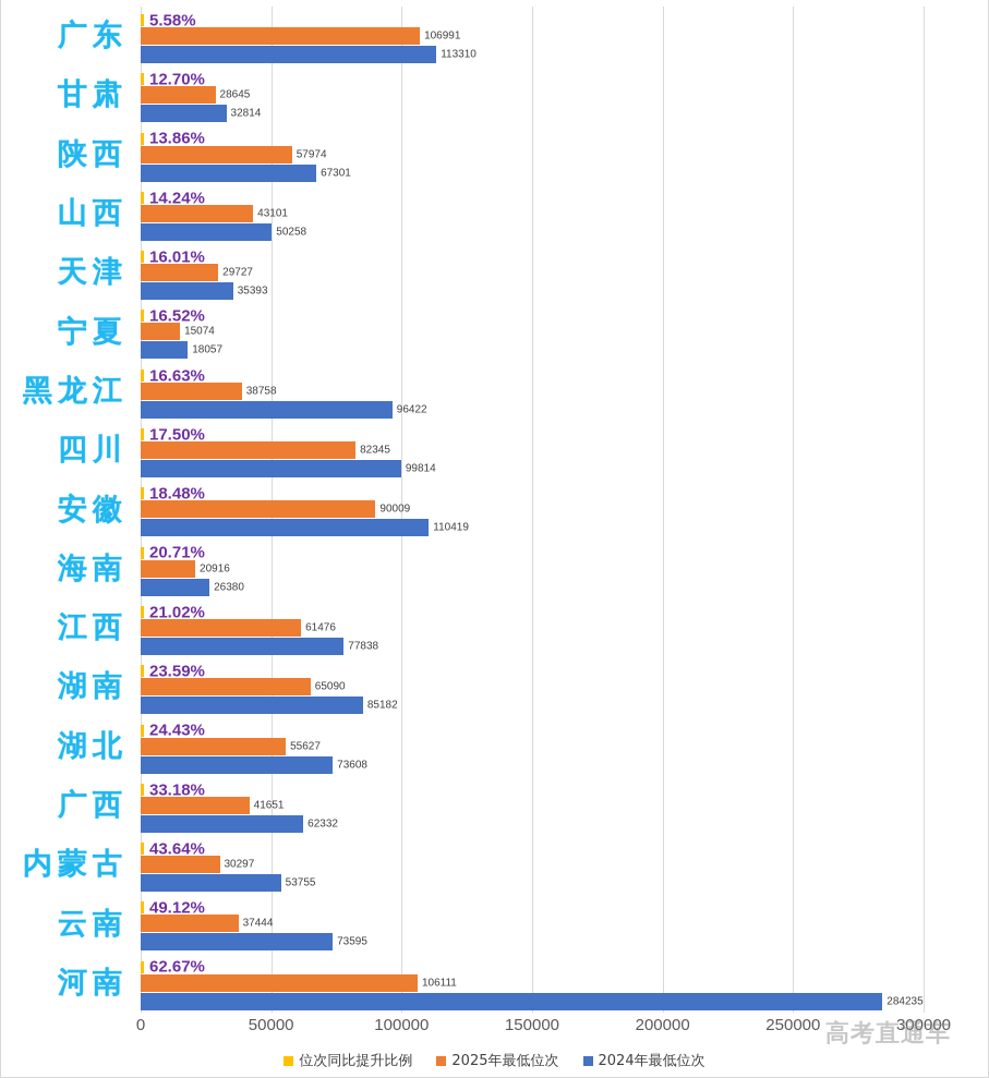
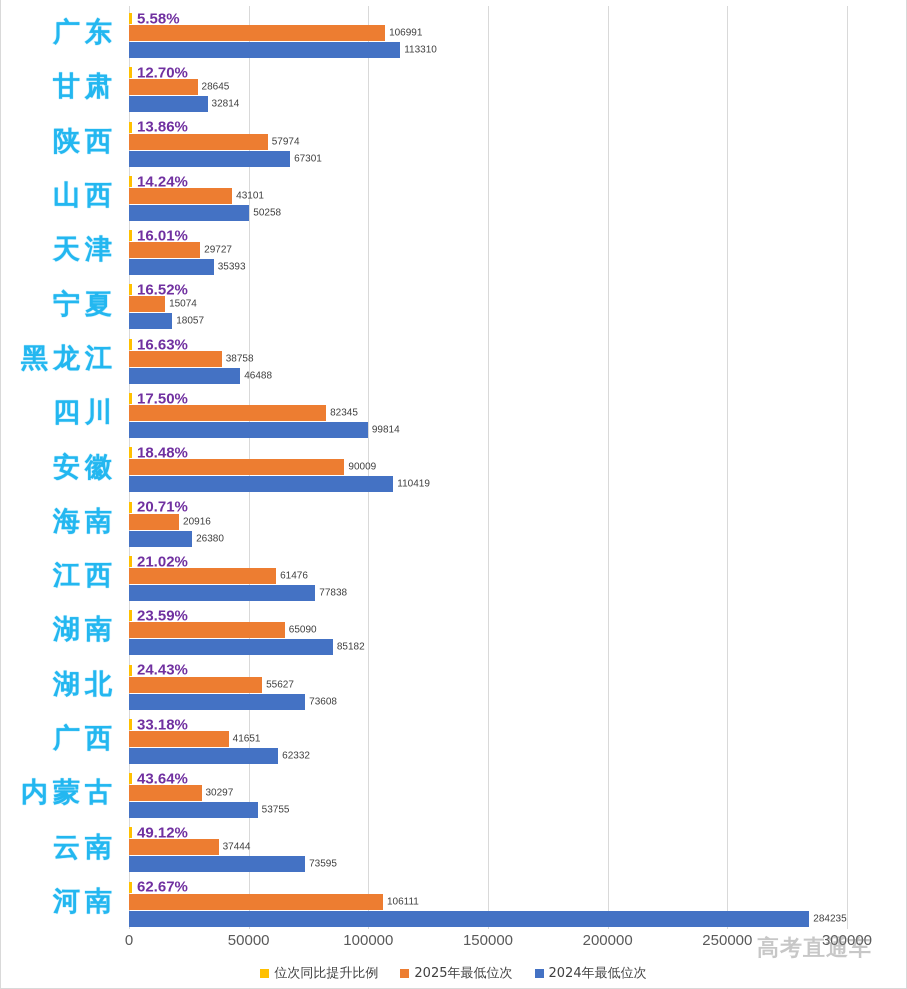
2024年最低位次/黑龙江: 96422 -> 46488
